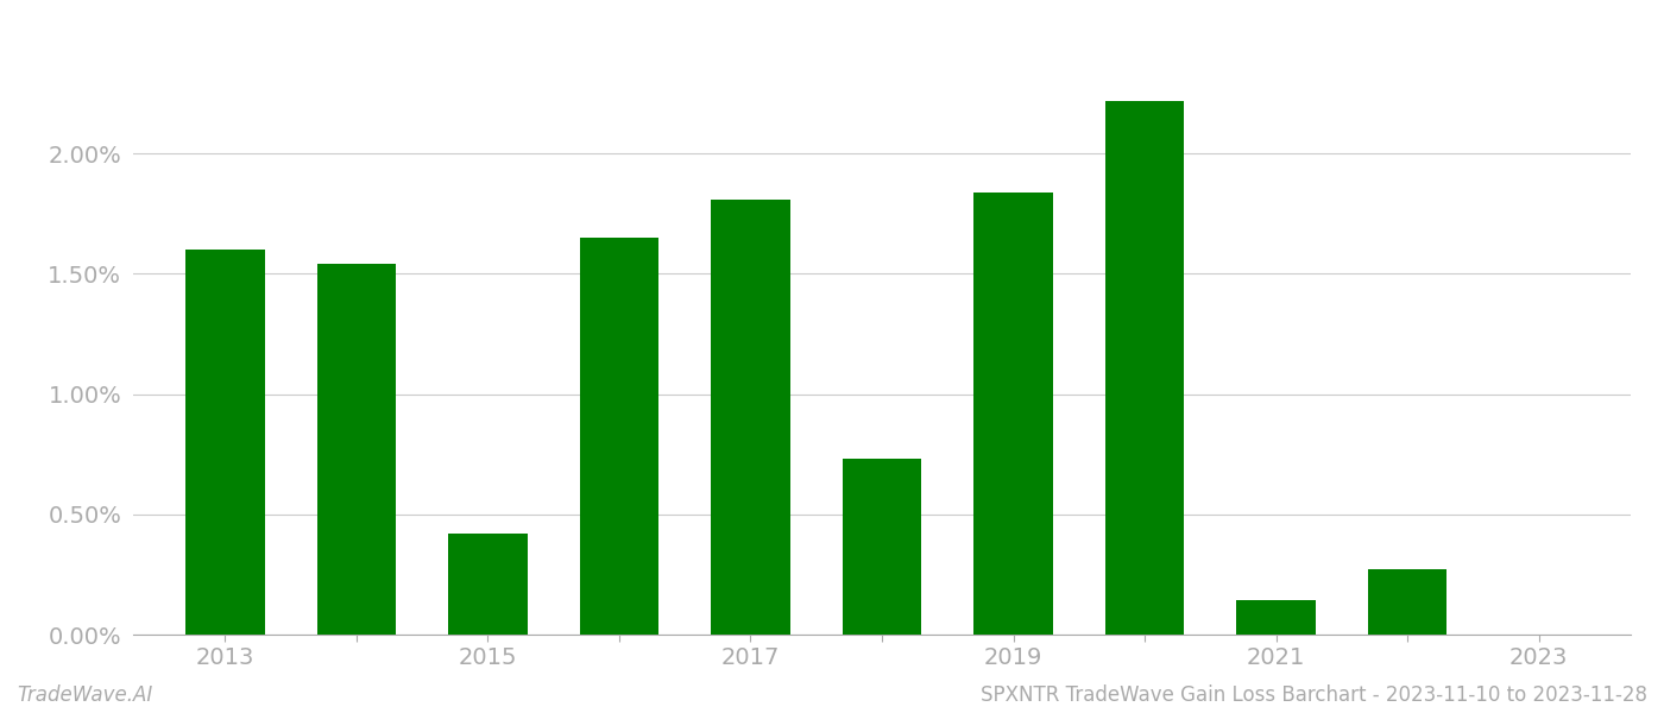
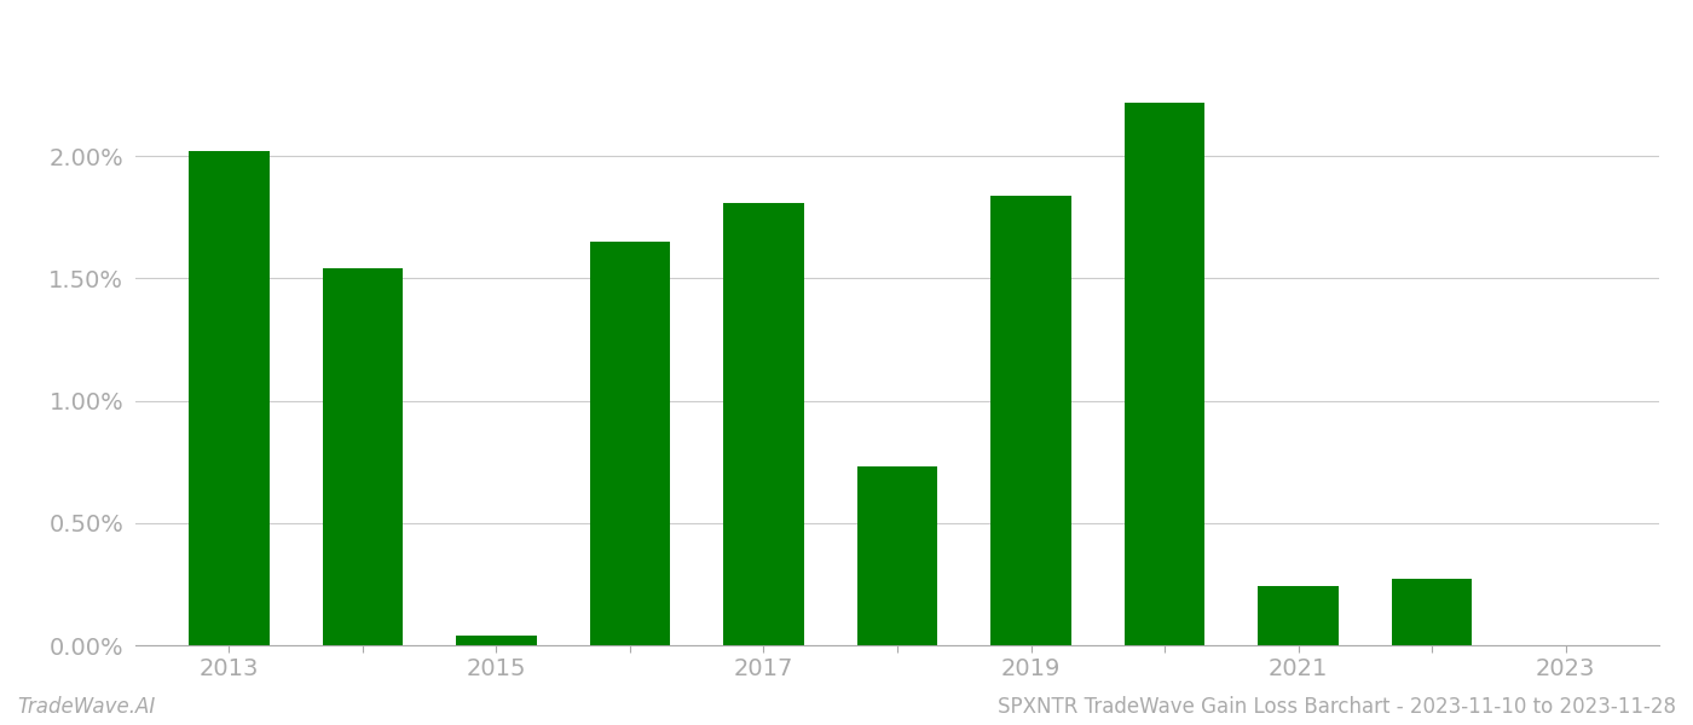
2013: 1.600% -> 2.020%
2015: 0.420% -> 0.038%
2021: 0.145% -> 0.240%
